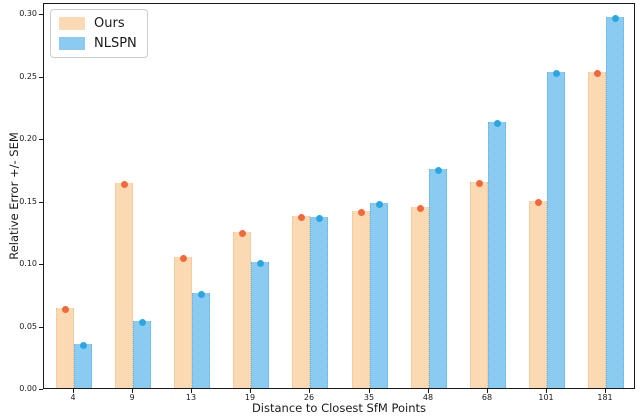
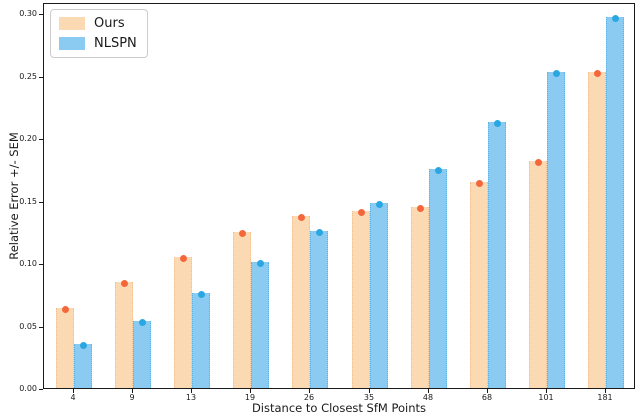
Ours/9: 0.164 -> 0.085
NLSPN/26: 0.137 -> 0.126
Ours/101: 0.150 -> 0.182
